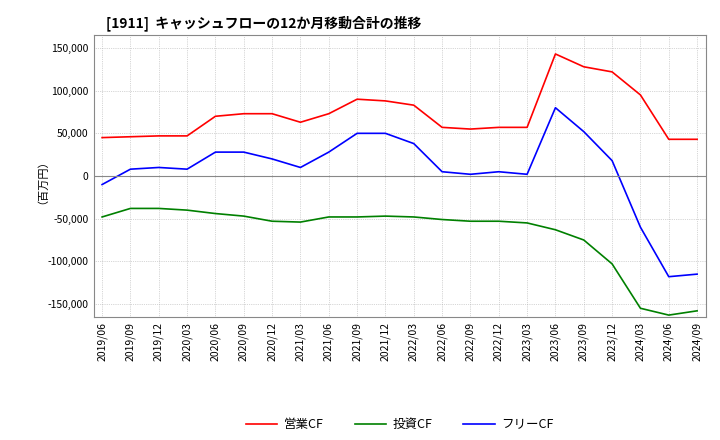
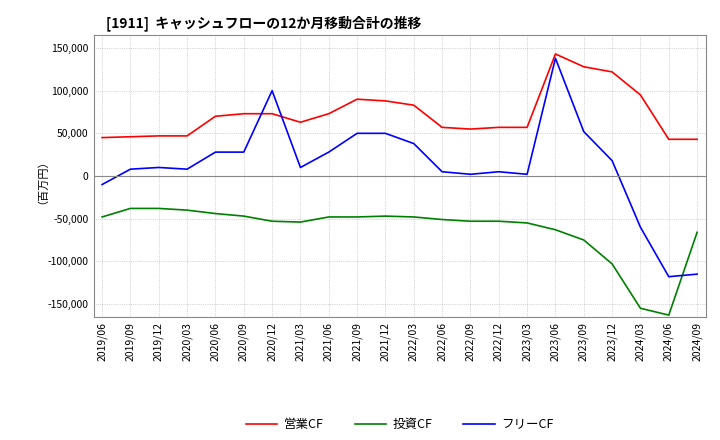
フリーCF/2020/12: 20,000 -> 100,000
フリーCF/2023/06: 80,000 -> 138,000
投資CF/2024/09: -158,000 -> -66,000
